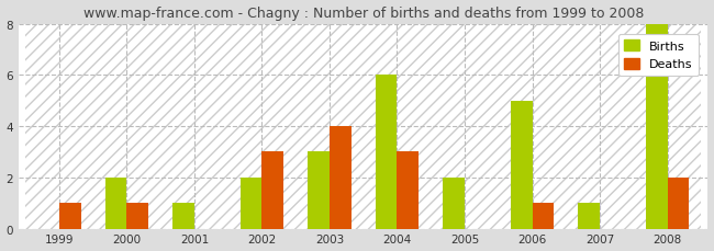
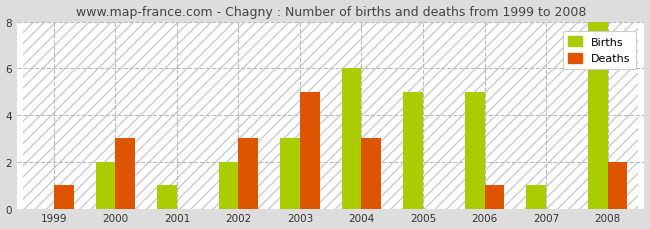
Deaths/2000: 1 -> 3
Deaths/2003: 4 -> 5
Births/2005: 2 -> 5
